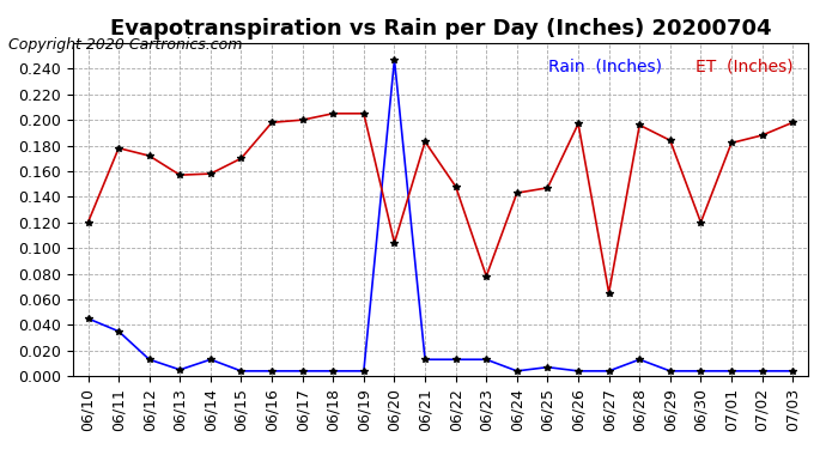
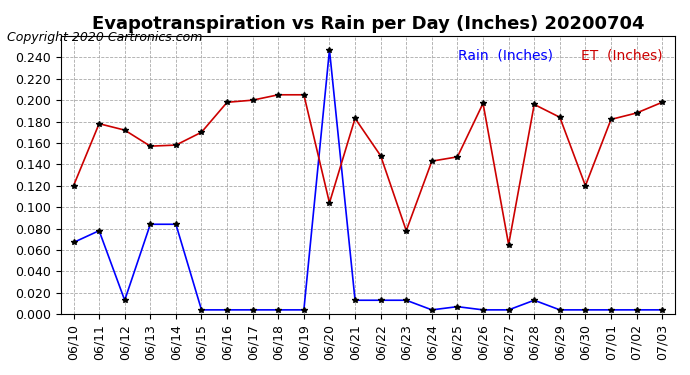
Rain (Inches)/06/10: 0.045 -> 0.067
Rain (Inches)/06/11: 0.035 -> 0.078
Rain (Inches)/06/13: 0.005 -> 0.084
Rain (Inches)/06/14: 0.013 -> 0.084
